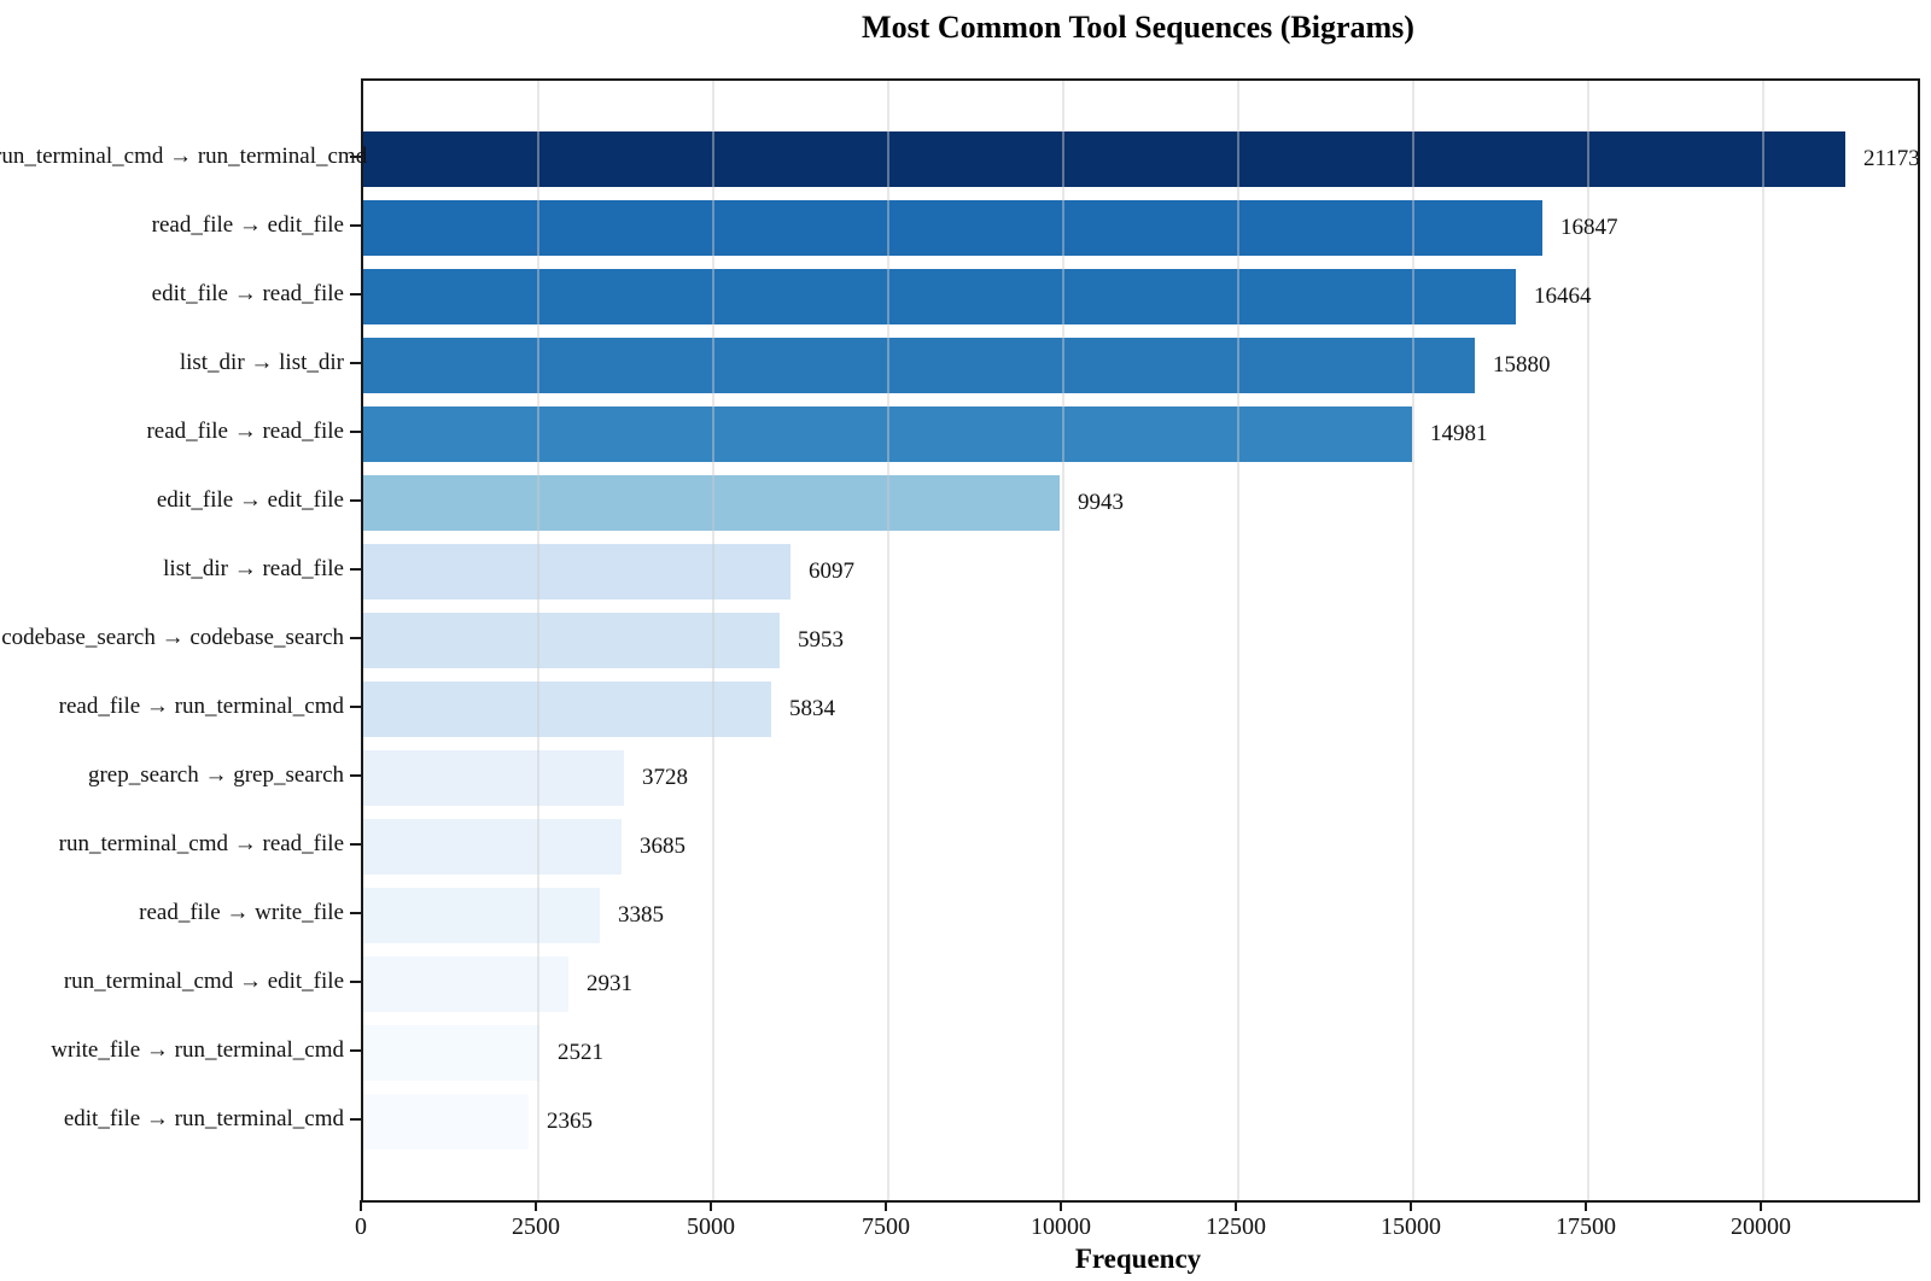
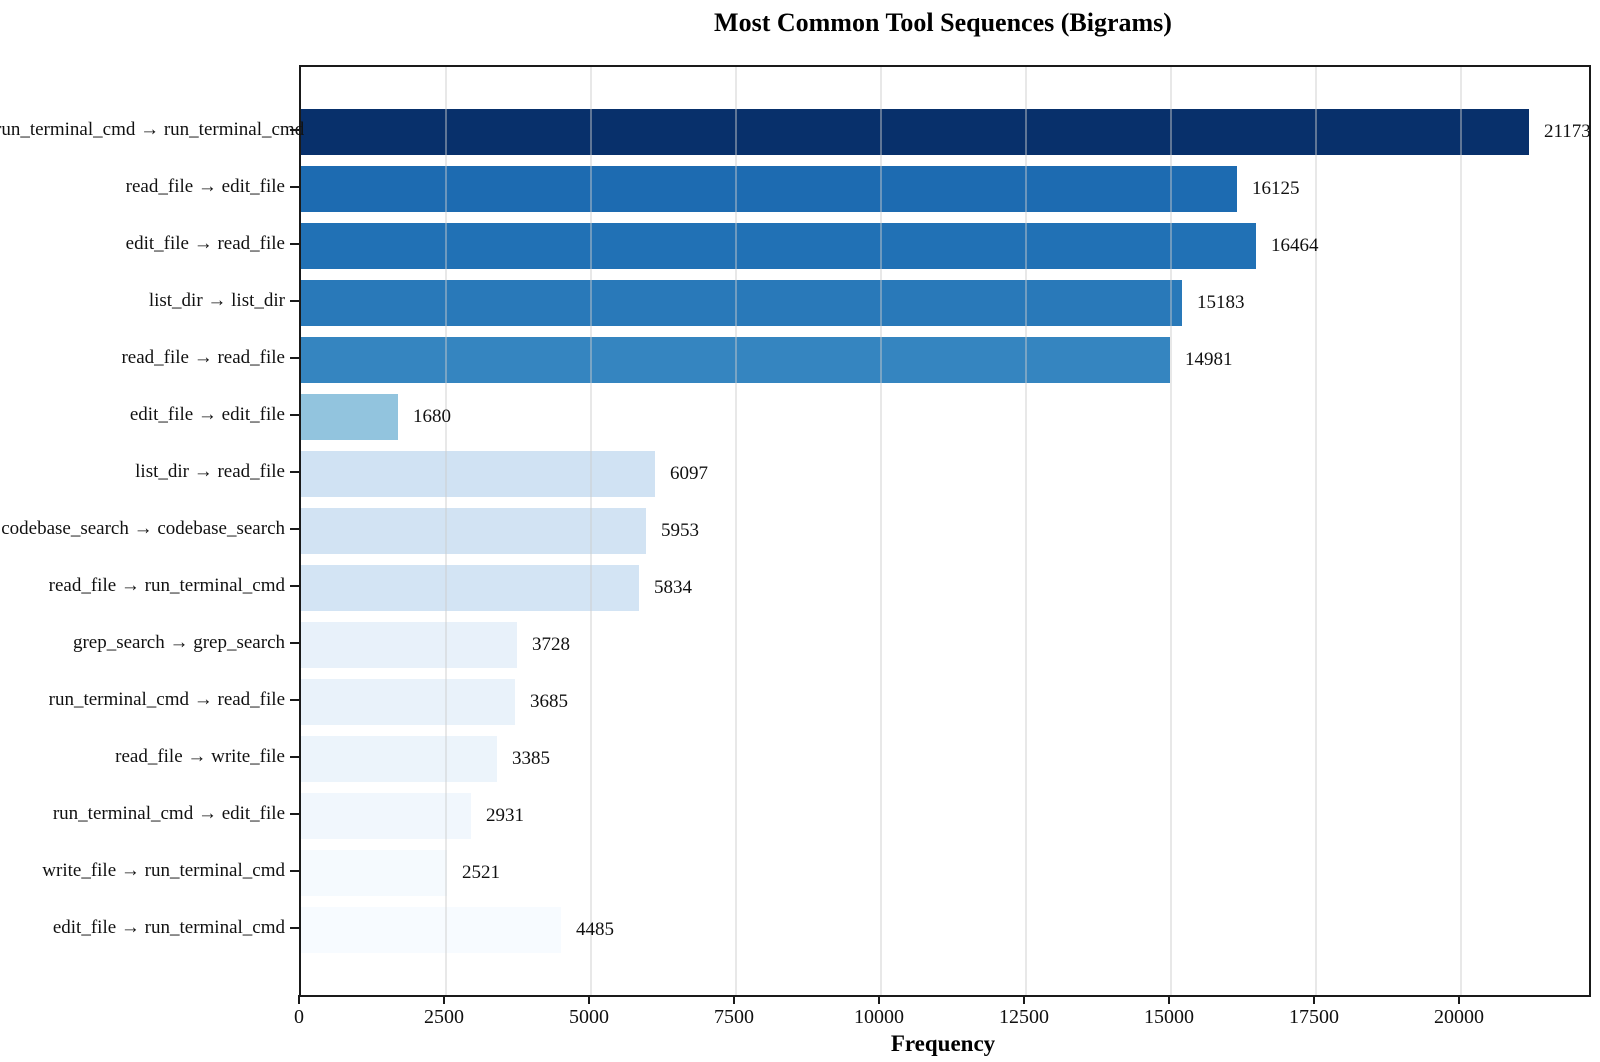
read_file → edit_file: 16847 -> 16125
list_dir → list_dir: 15880 -> 15183
edit_file → edit_file: 9943 -> 1680
edit_file → run_terminal_cmd: 2365 -> 4485
